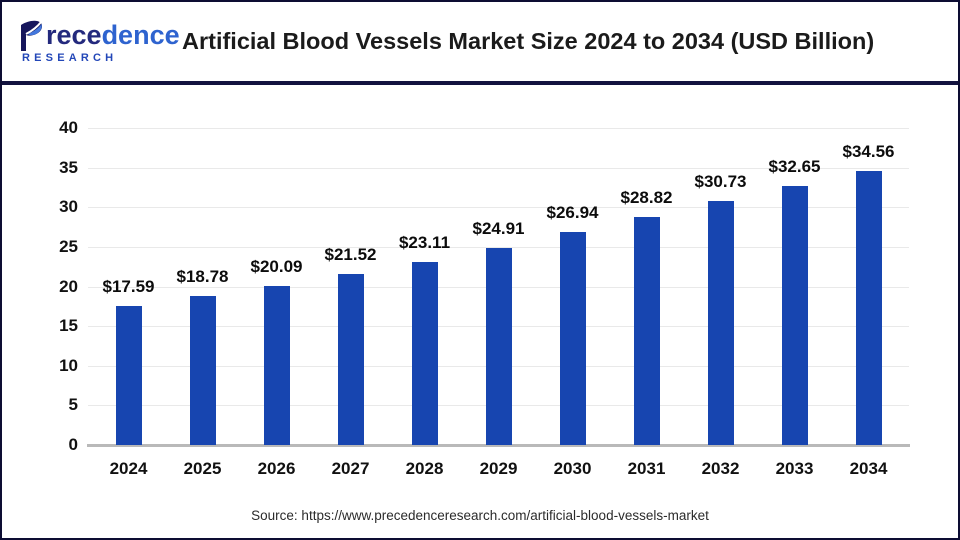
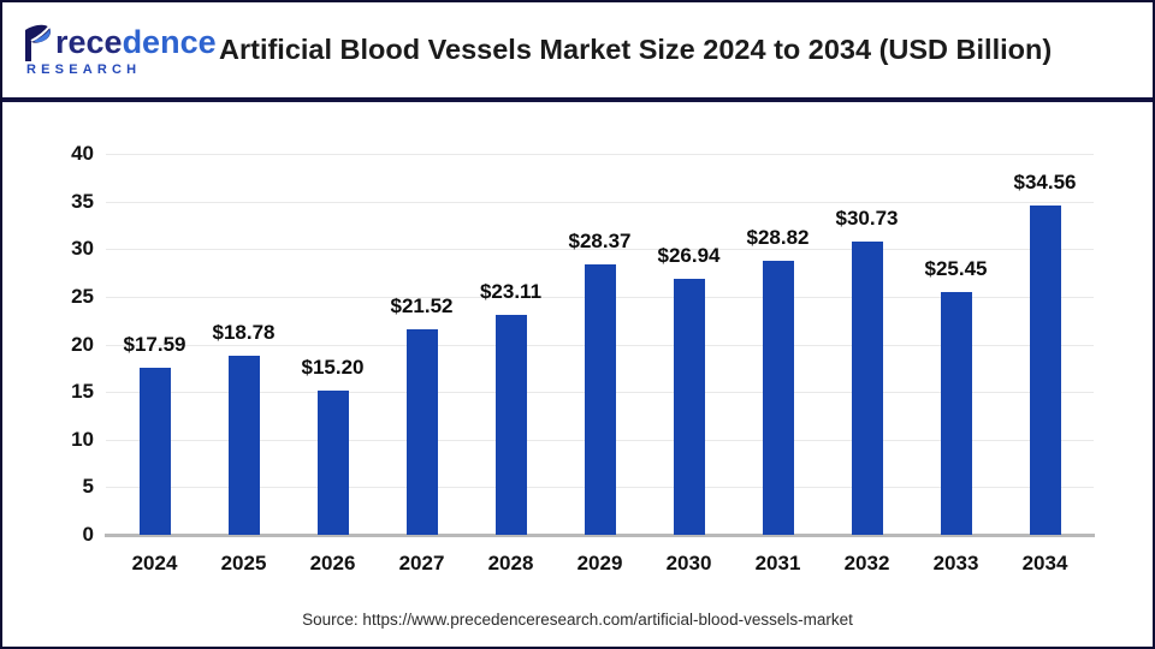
2026: $20.09 -> $15.20
2029: $24.91 -> $28.37
2033: $32.65 -> $25.45
